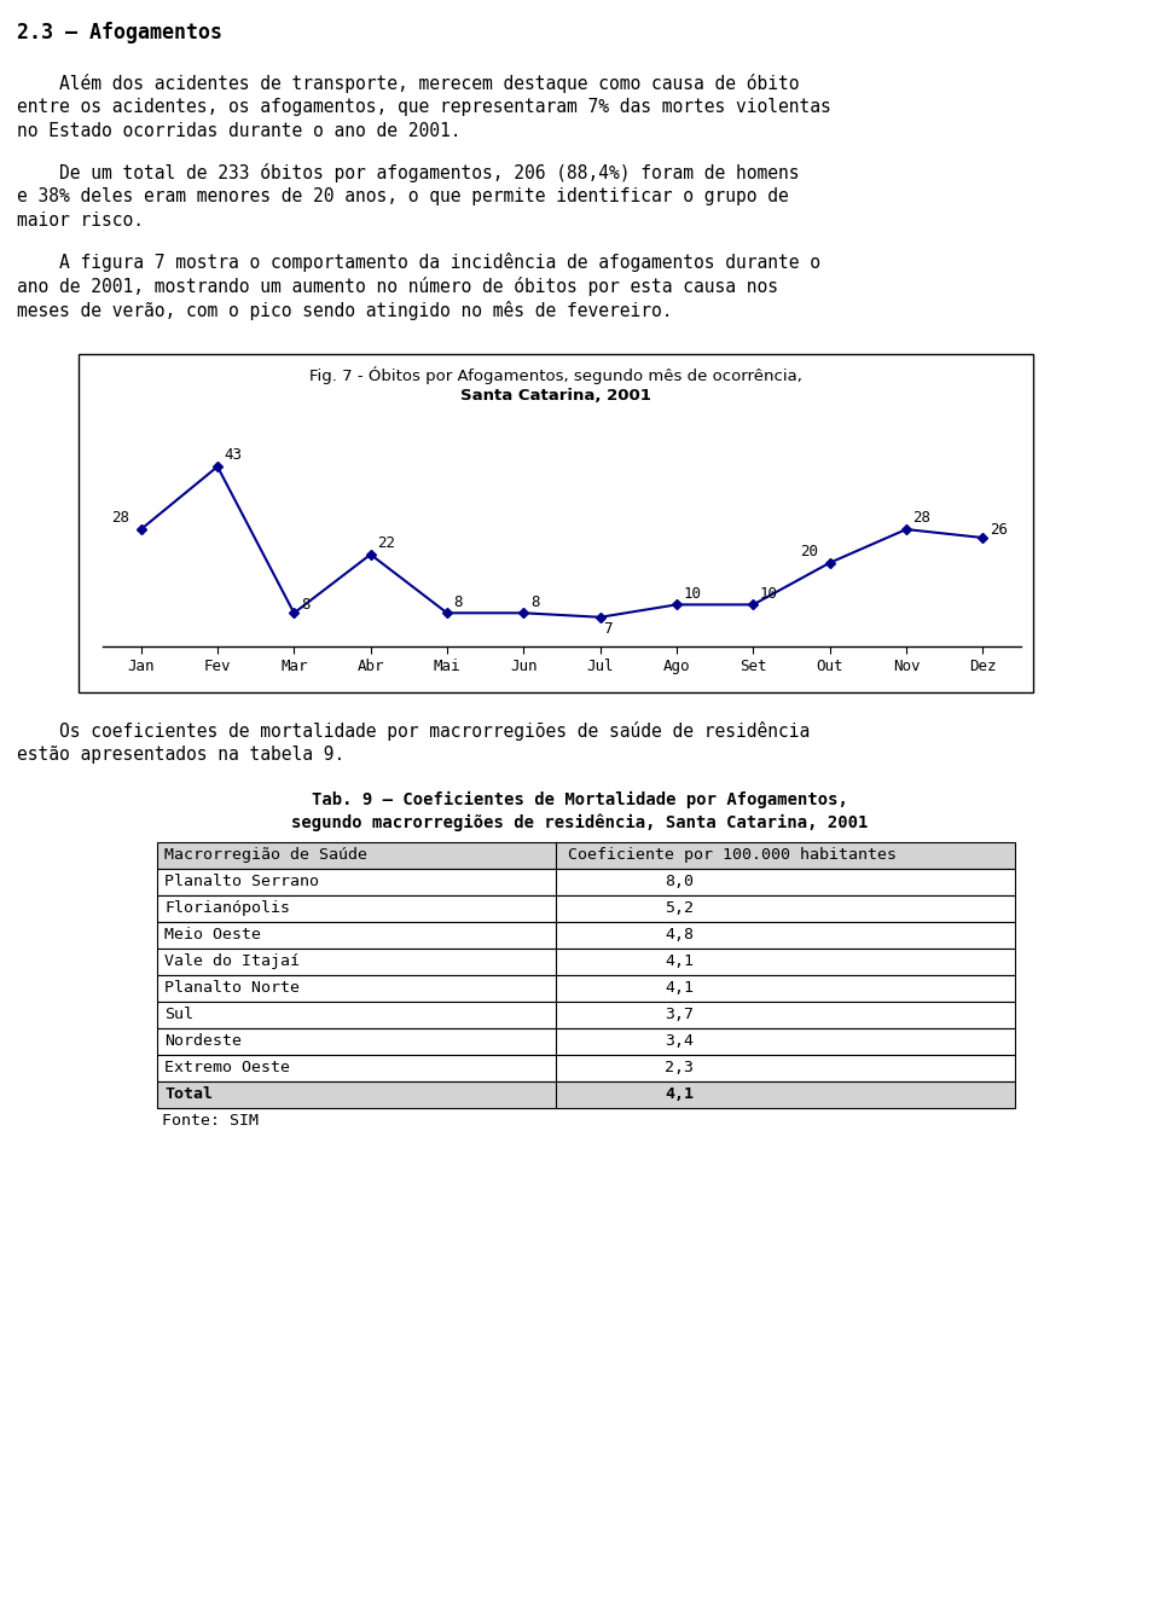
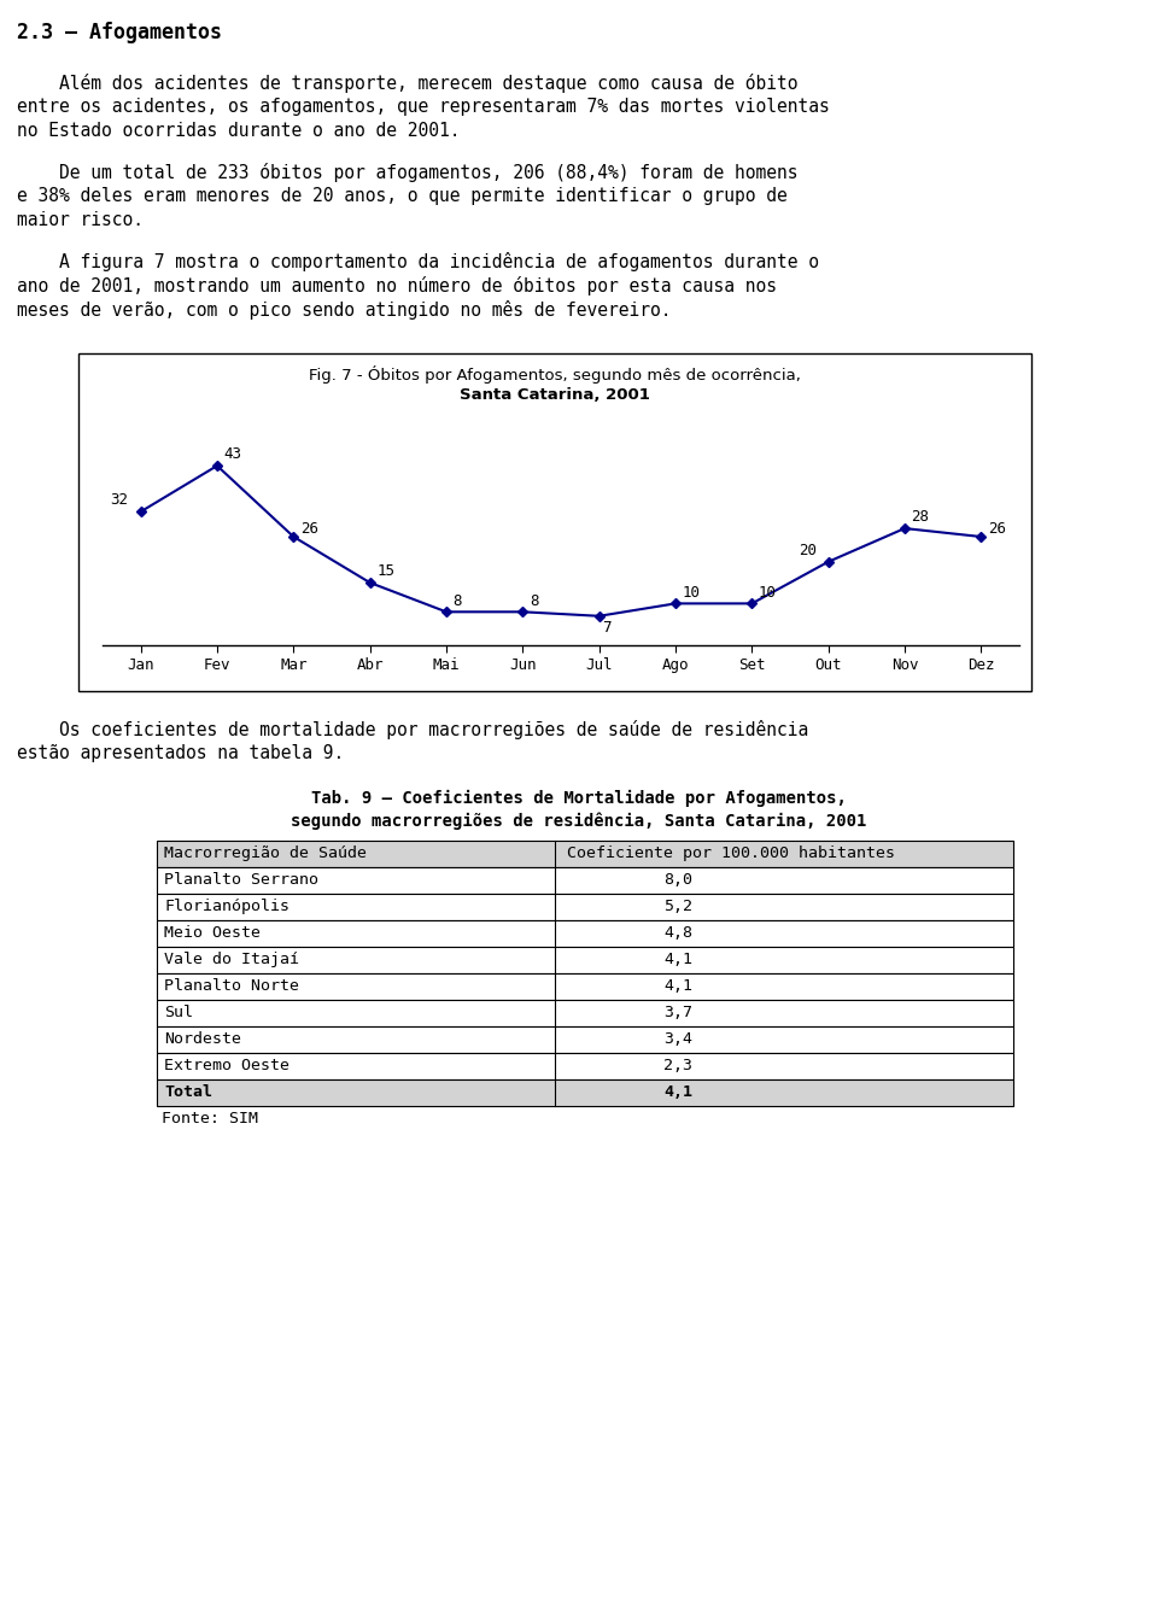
Jan: 28 -> 32
Mar: 8 -> 26
Abr: 22 -> 15
